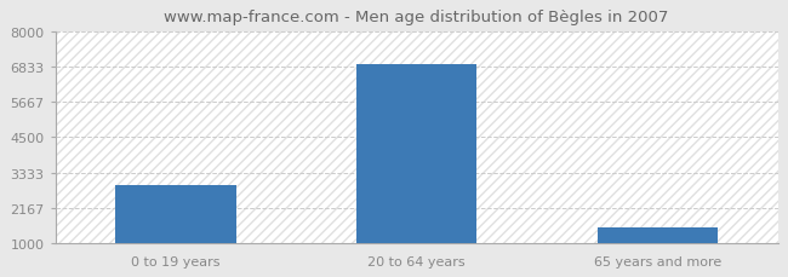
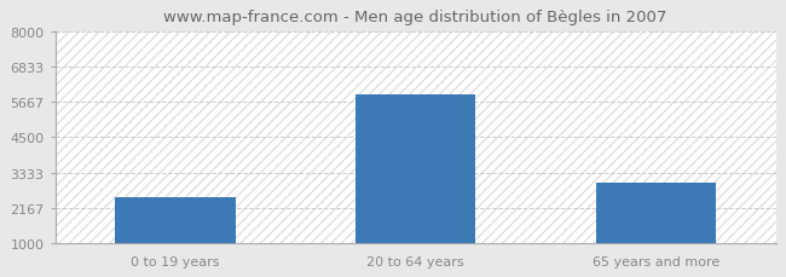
0 to 19 years: 2900 -> 2500
20 to 64 years: 6900 -> 5900
65 years and more: 1500 -> 3000
